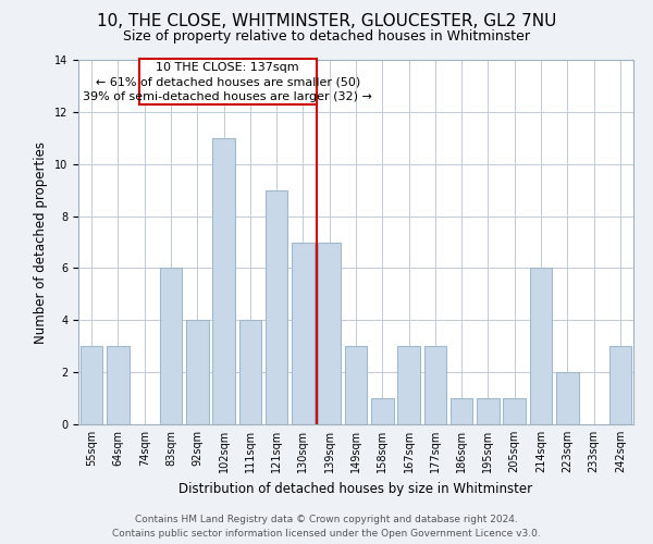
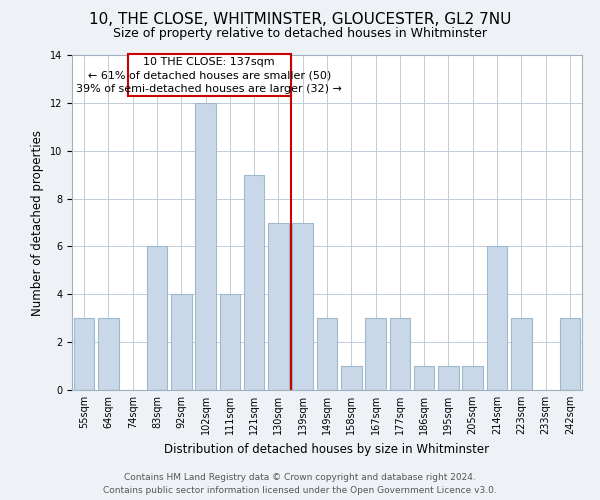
102sqm: 11 -> 12
223sqm: 2 -> 3
